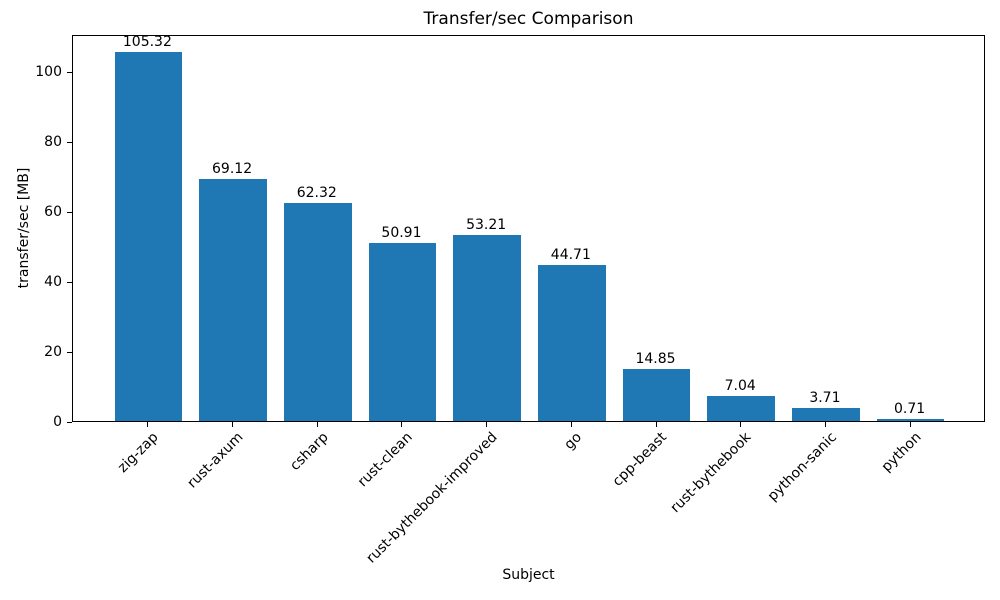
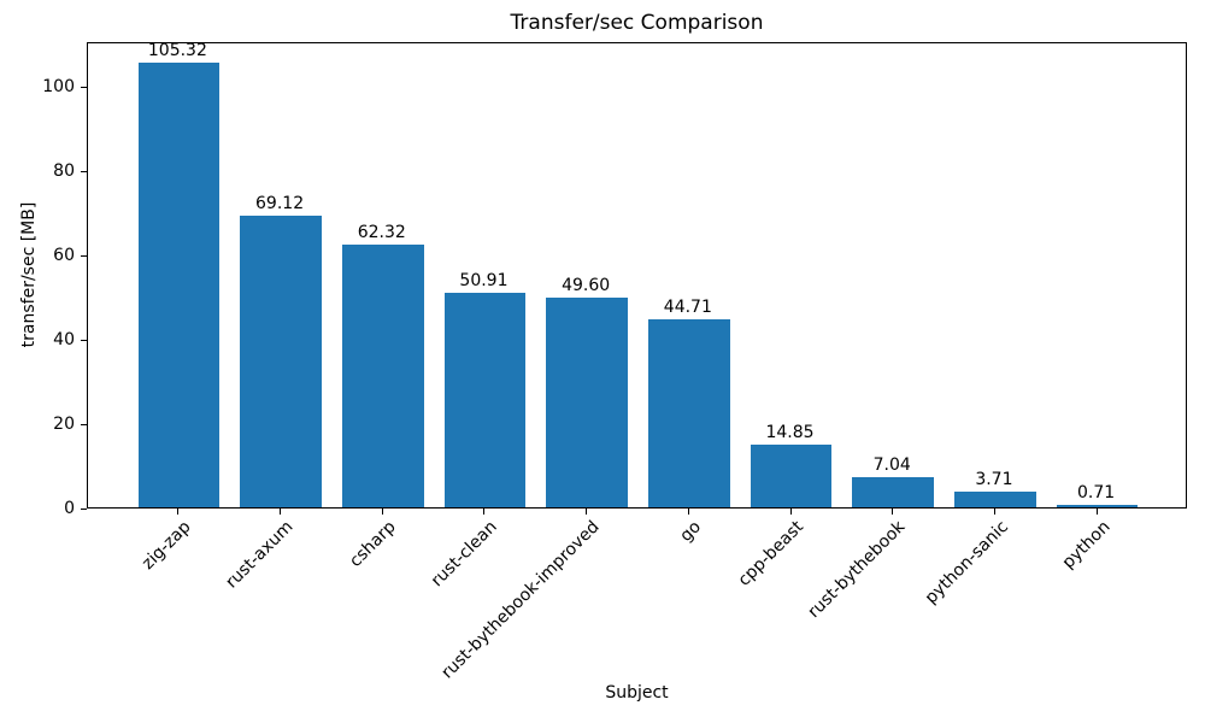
rust-bythebook-improved: 53.21 -> 49.60
